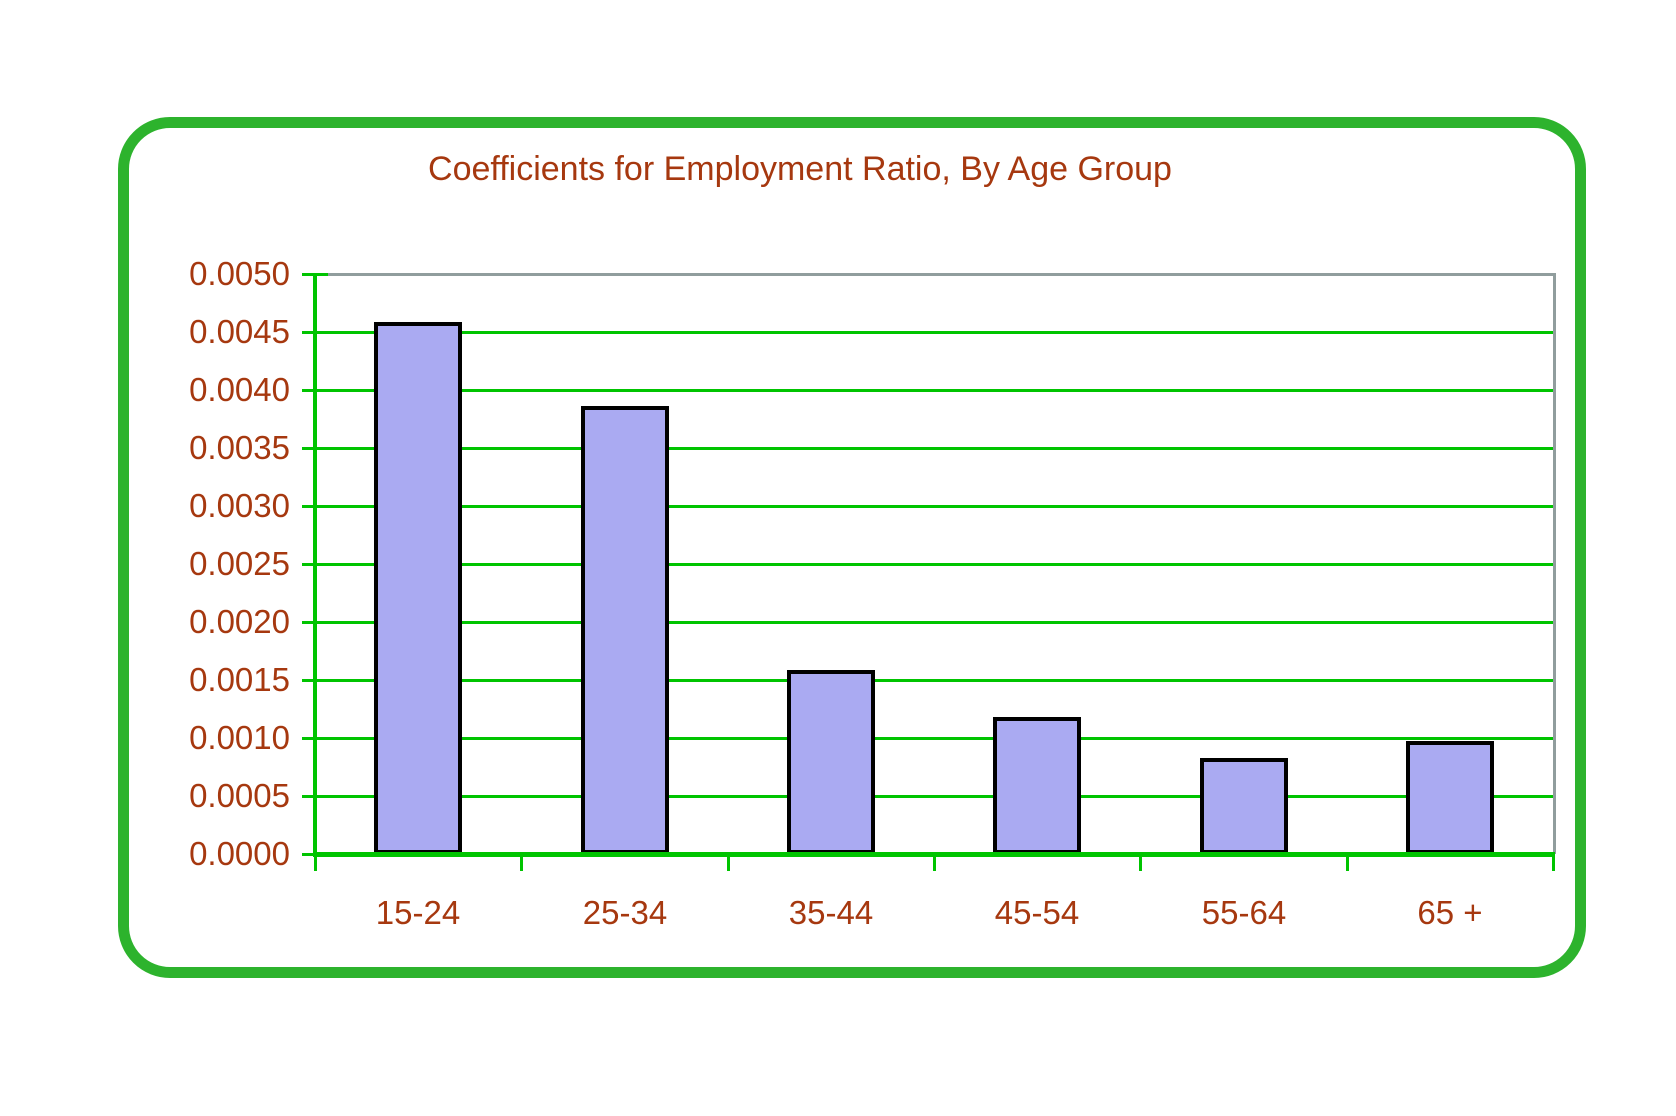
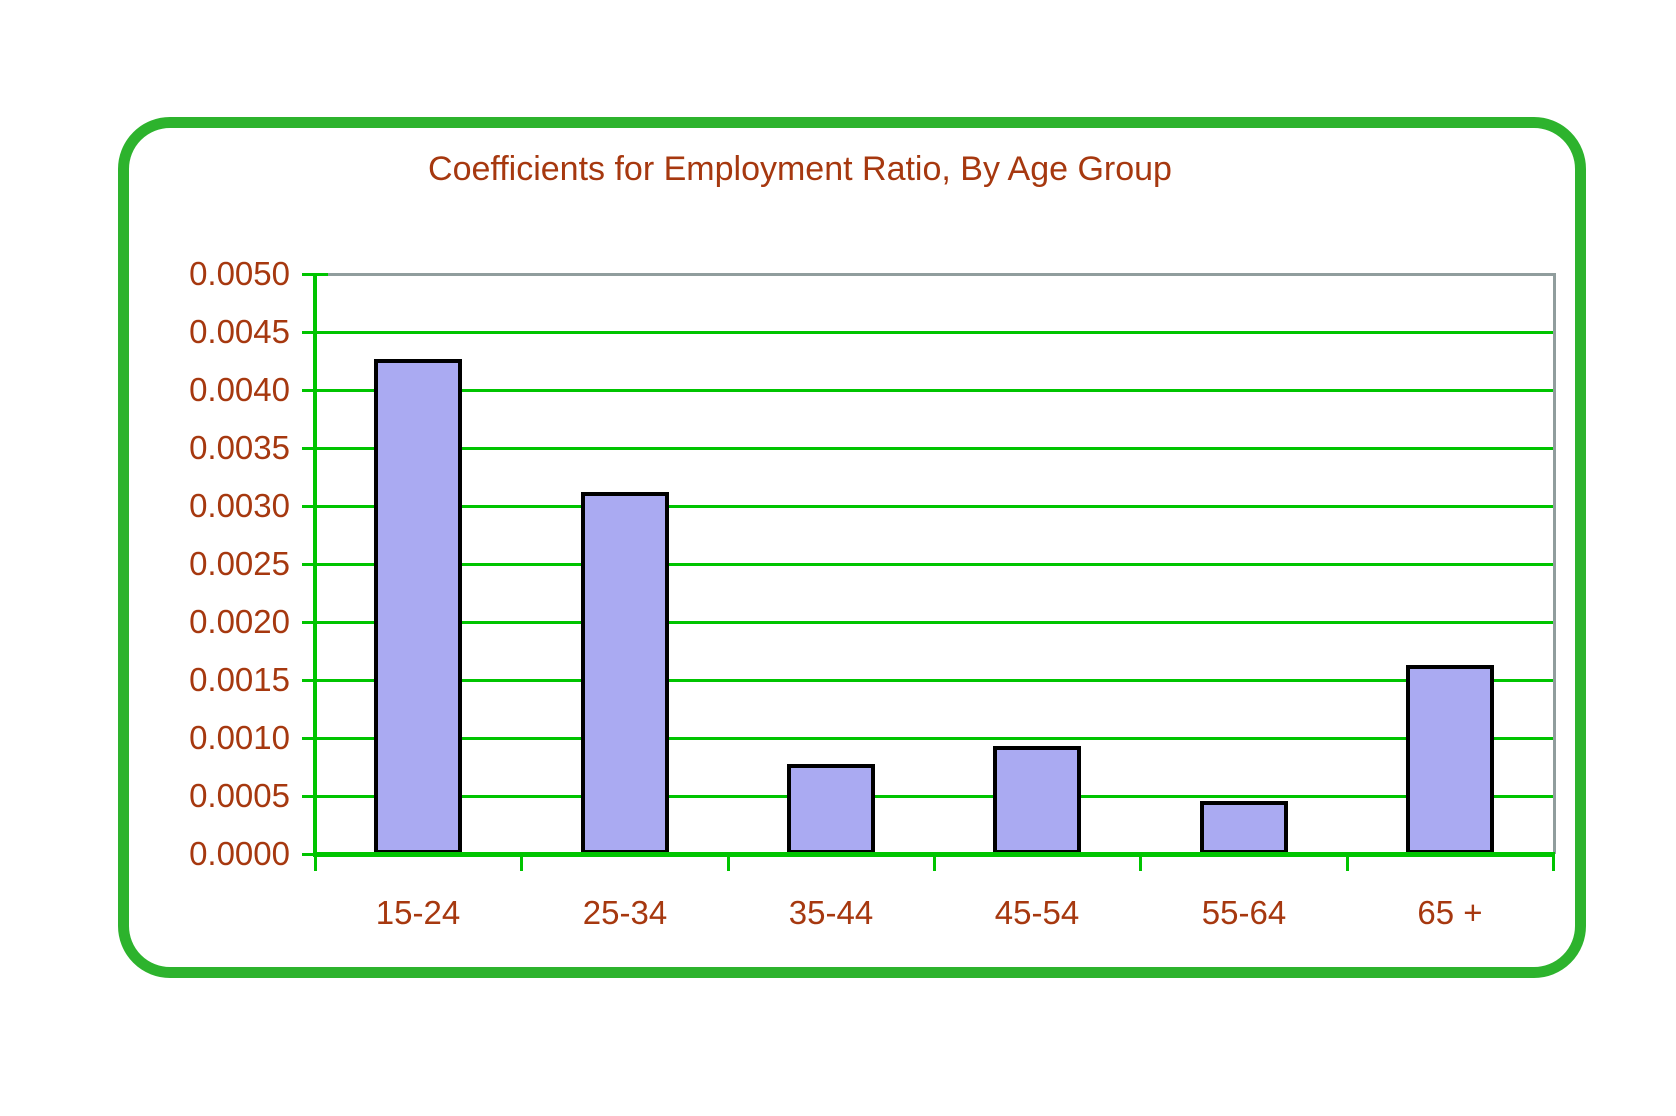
15-24: 0.00459 -> 0.00427
25-34: 0.00386 -> 0.00312
35-44: 0.00159 -> 0.00078
45-54: 0.00118 -> 0.00093
55-64: 0.00083 -> 0.00046
65 +: 0.00097 -> 0.00163
